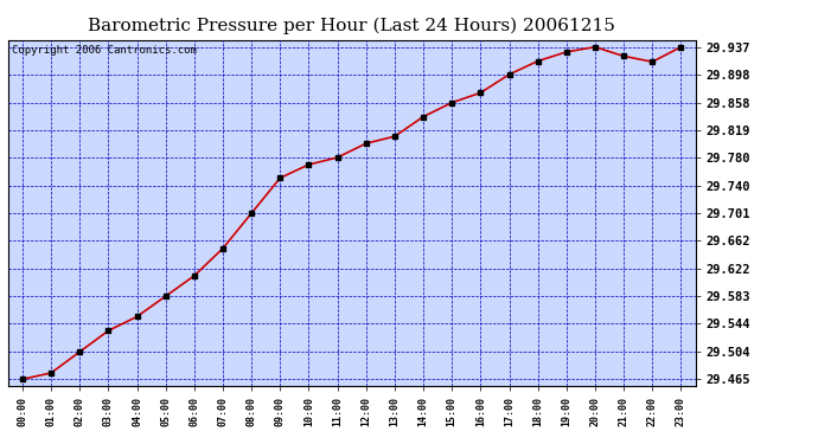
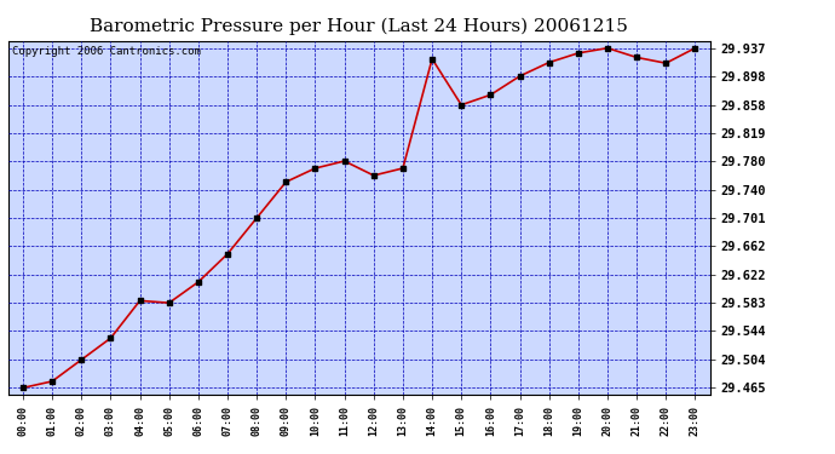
04:00: 29.554 -> 29.586
12:00: 29.800 -> 29.760
13:00: 29.810 -> 29.770
14:00: 29.838 -> 29.922
